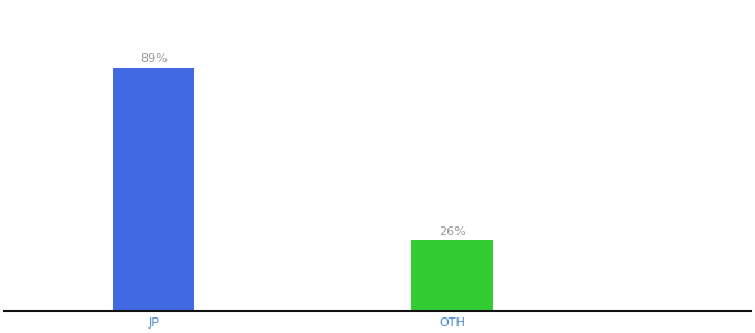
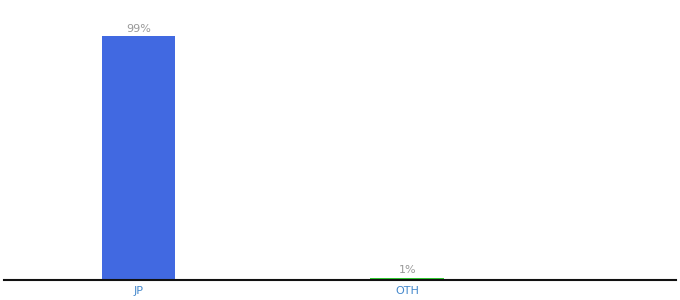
JP: 89% -> 99%
OTH: 26% -> 1%
